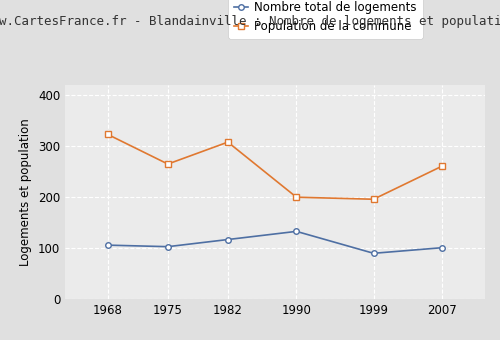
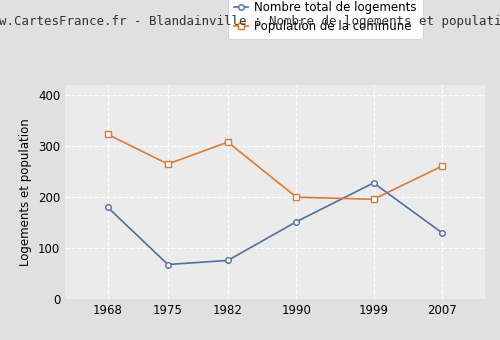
Nombre total de logements/1968: 106 -> 180
Nombre total de logements/1975: 103 -> 68
Nombre total de logements/1982: 117 -> 76
Nombre total de logements/1990: 133 -> 152
Nombre total de logements/1999: 90 -> 228
Nombre total de logements/2007: 101 -> 130
